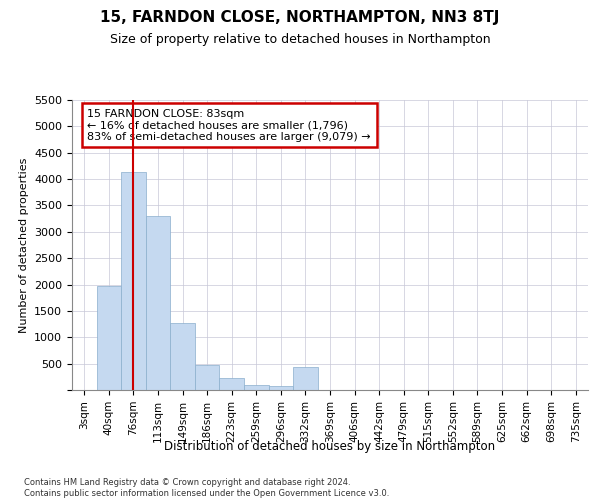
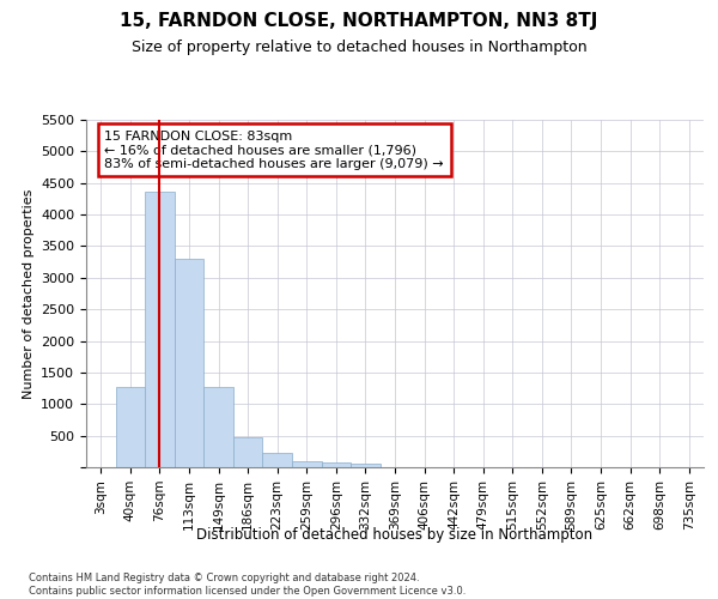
40sqm: 1980 -> 1270
76sqm: 4140 -> 4370
332sqm: 440 -> 60
